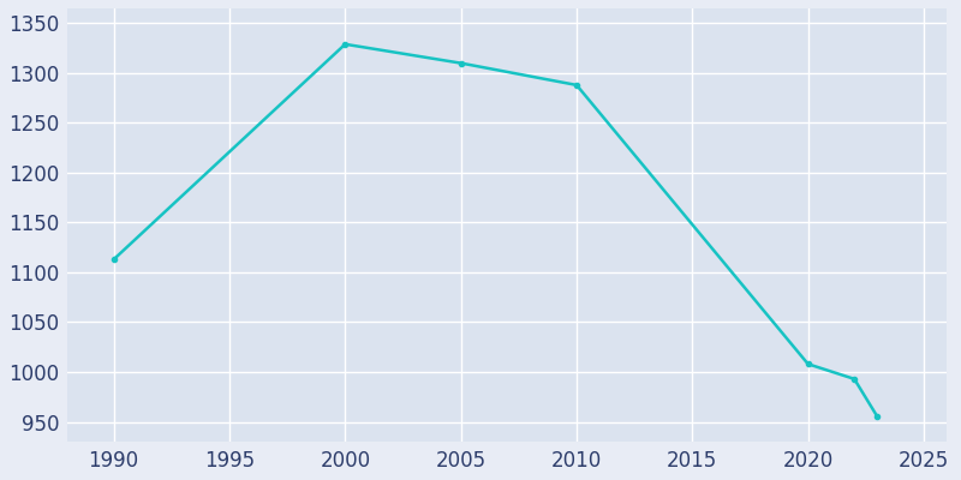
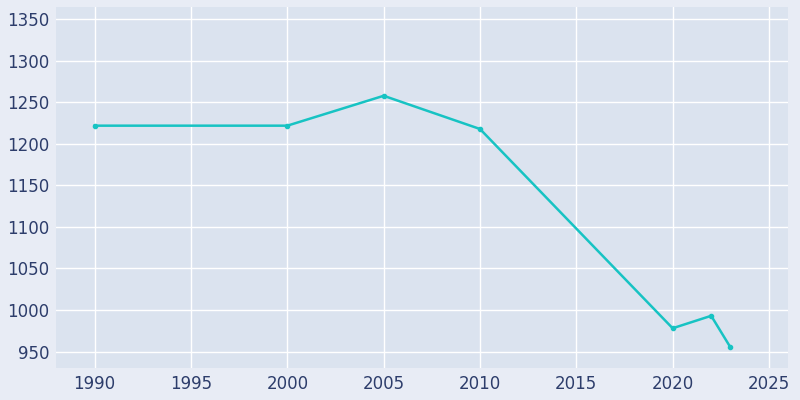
1990: 1113 -> 1222
2000: 1329 -> 1222
2005: 1310 -> 1258
2010: 1288 -> 1218
2020: 1008 -> 978
